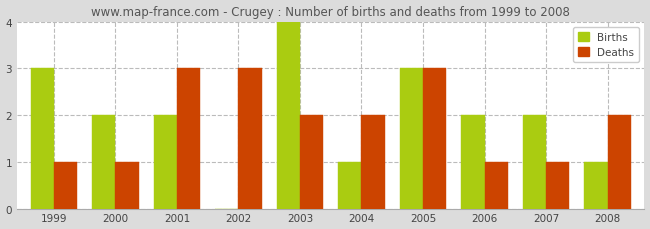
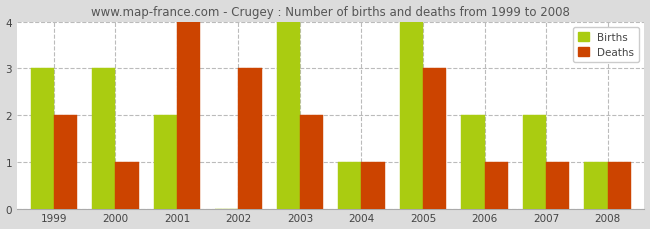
Deaths/1999: 1 -> 2
Births/2000: 2 -> 3
Deaths/2001: 3 -> 4
Deaths/2004: 2 -> 1
Births/2005: 3 -> 4
Deaths/2008: 2 -> 1
